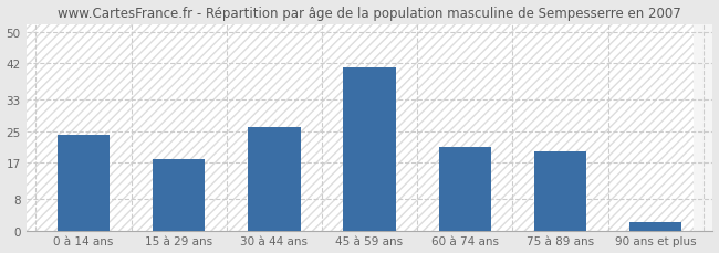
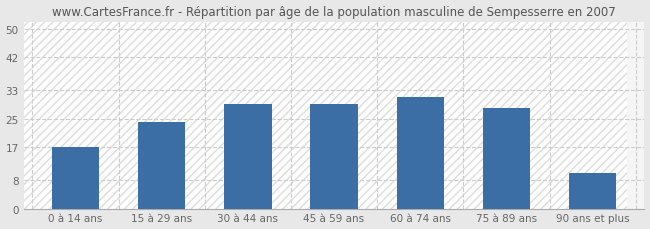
0 à 14 ans: 24 -> 17
15 à 29 ans: 18 -> 24
30 à 44 ans: 26 -> 29
45 à 59 ans: 41 -> 29
60 à 74 ans: 21 -> 31
75 à 89 ans: 20 -> 28
90 ans et plus: 2 -> 10
